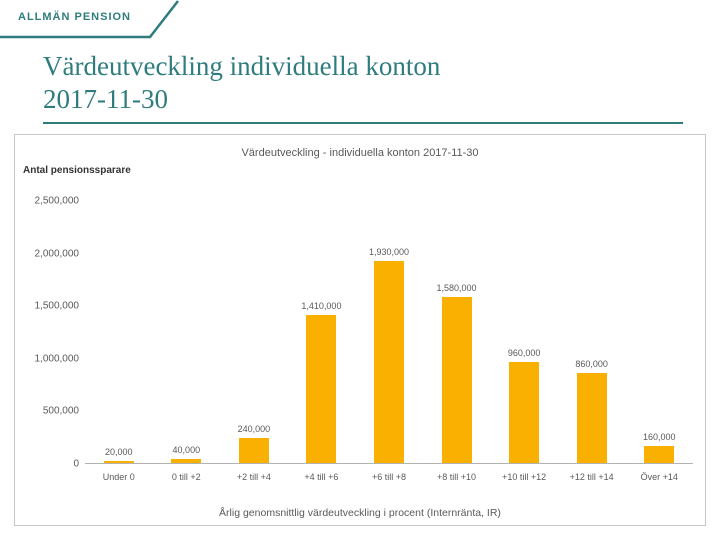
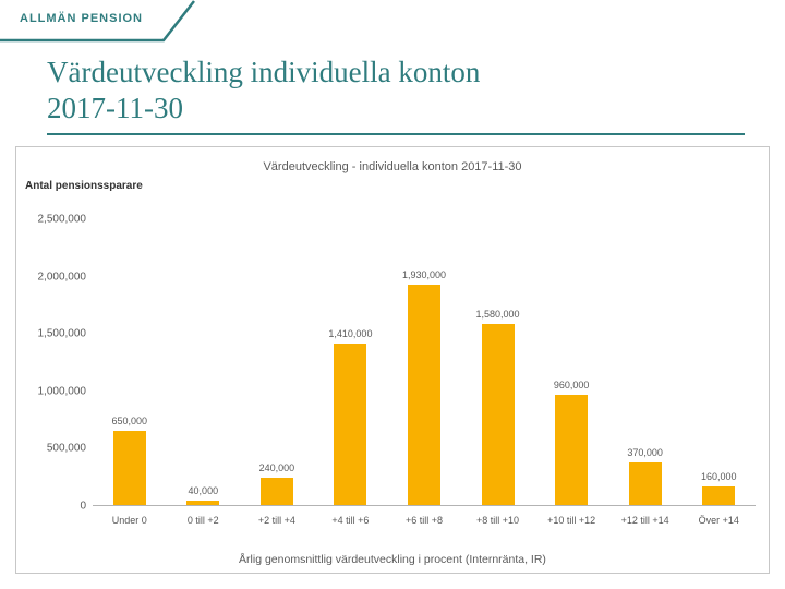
Under 0: 20,000 -> 650,000
+12 till +14: 860,000 -> 370,000
